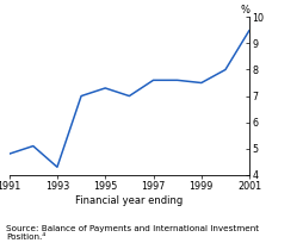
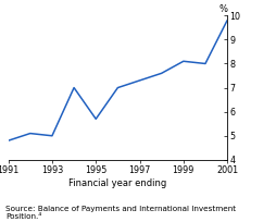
1993: 4.3 -> 5.0
1995: 7.3 -> 5.7
1997: 7.6 -> 7.3
1999: 7.5 -> 8.1
2001: 9.5 -> 9.8
